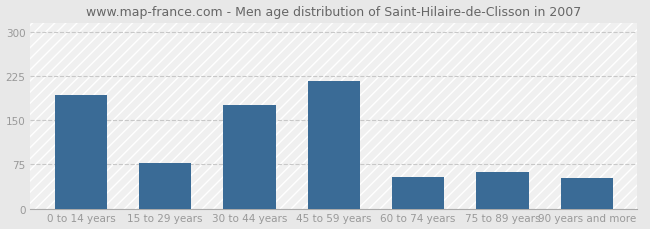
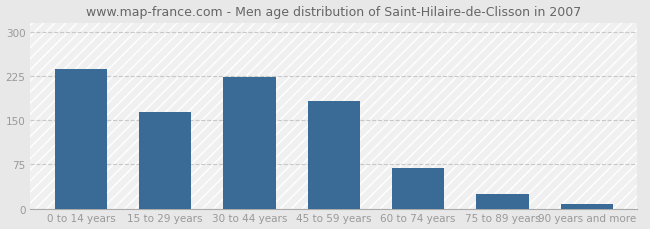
0 to 14 years: 192 -> 237
15 to 29 years: 78 -> 163
30 to 44 years: 176 -> 224
45 to 59 years: 216 -> 182
60 to 74 years: 54 -> 69
75 to 89 years: 62 -> 25
90 years and more: 52 -> 8
